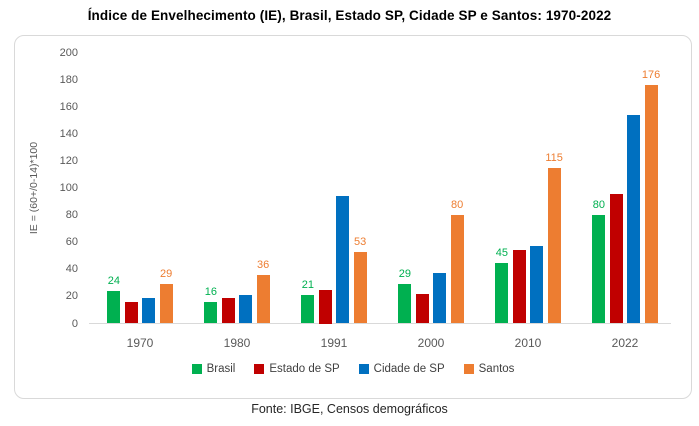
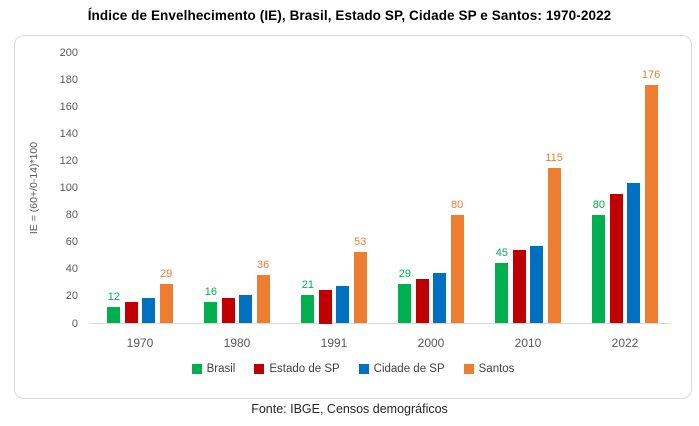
Brasil/1970: 24 -> 12
Cidade de SP/1991: 94 -> 28
Estado de SP/2000: 22 -> 33
Cidade de SP/2022: 154 -> 104
